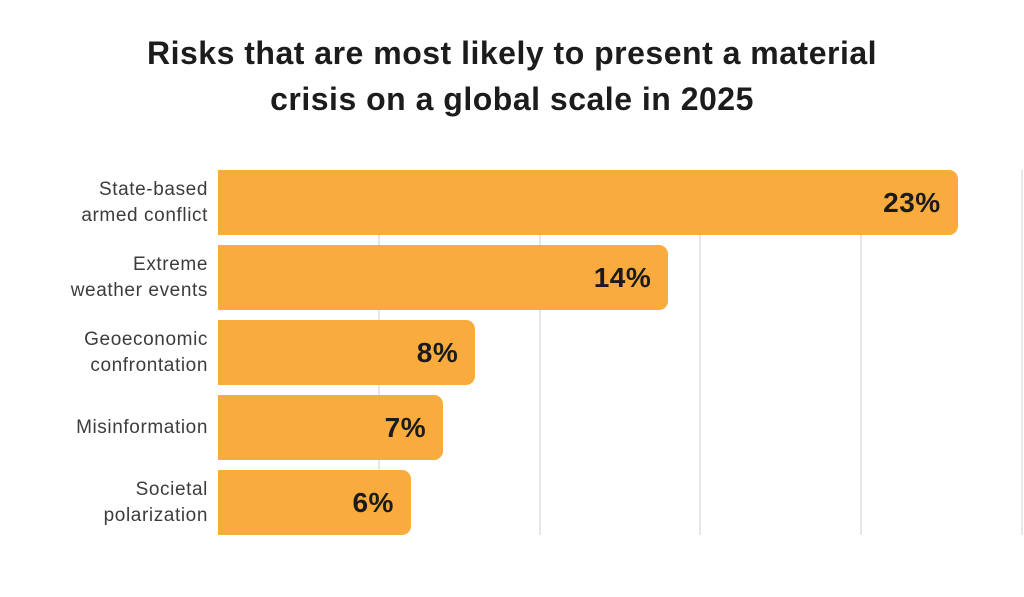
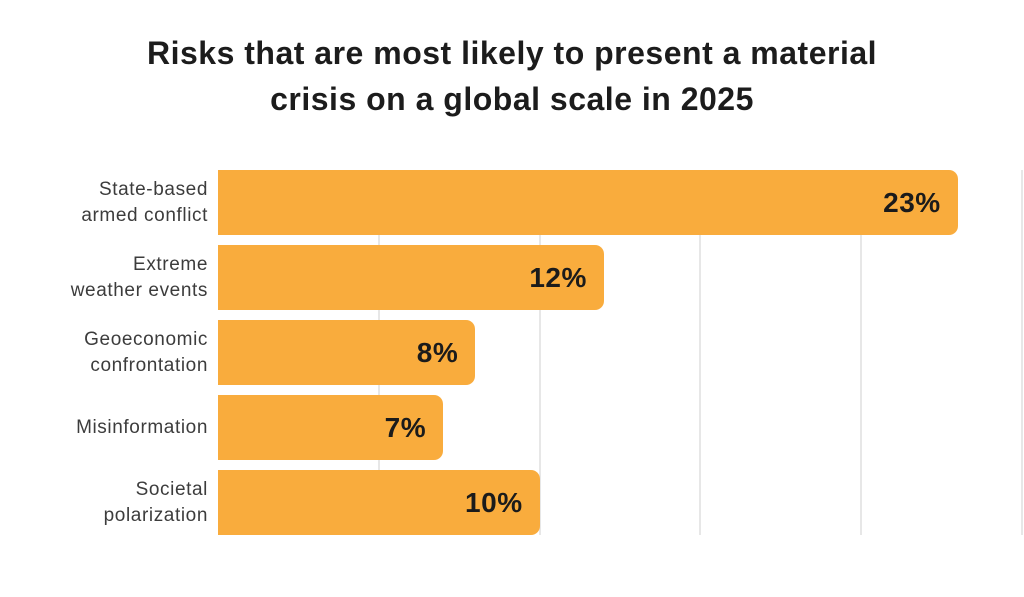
Extreme weather events: 14% -> 12%
Societal polarization: 6% -> 10%
